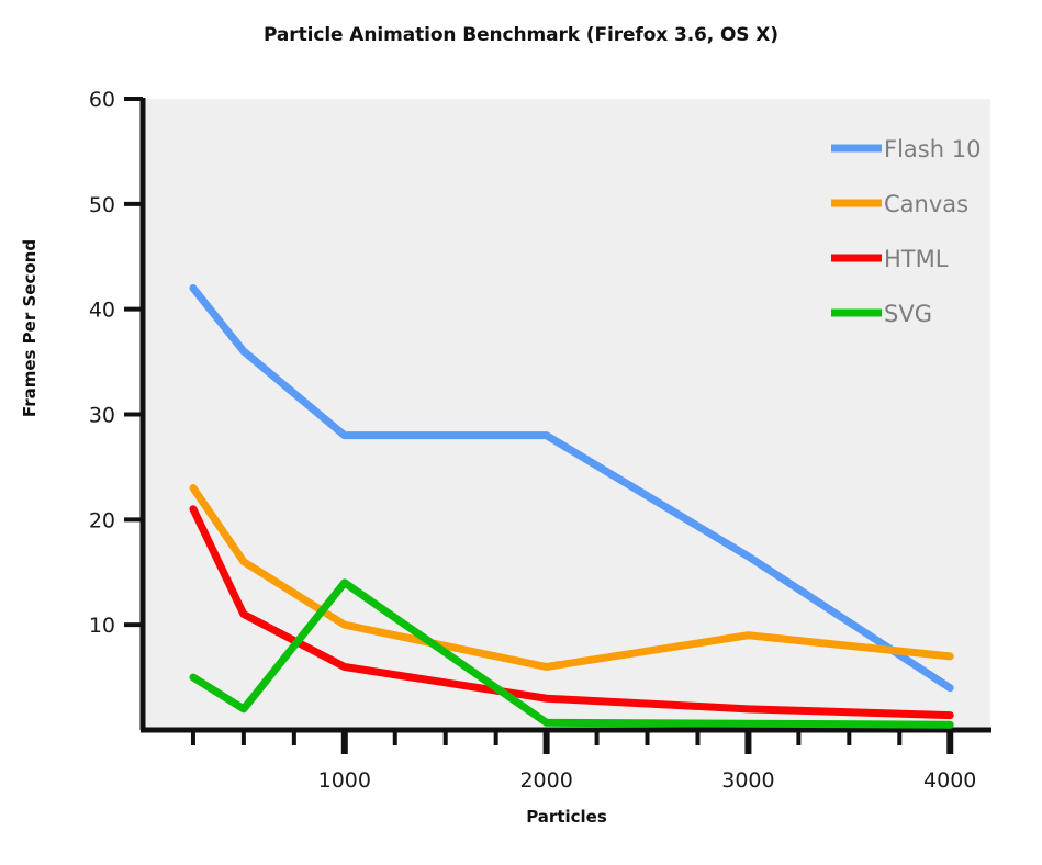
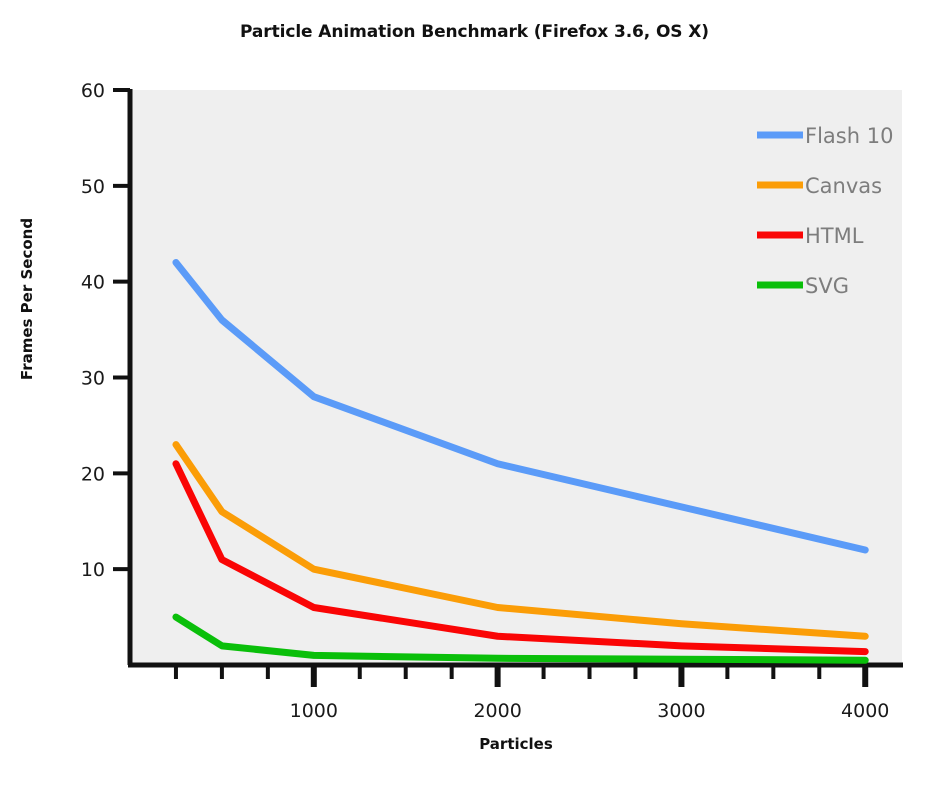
SVG/1000: 14 -> 1
Flash 10/2000: 28 -> 21
Canvas/3000: 9 -> 4
Flash 10/4000: 4 -> 12
Canvas/4000: 7 -> 3
